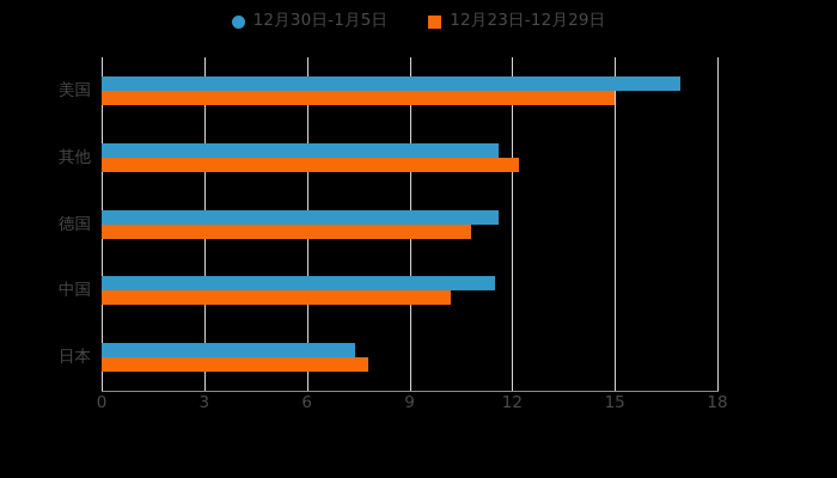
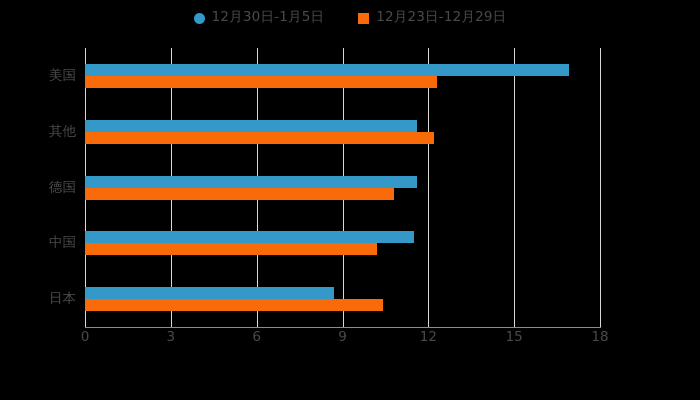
12月23日-12月29日/美国: 15.0 -> 12.3
12月30日-1月5日/日本: 7.4 -> 8.7
12月23日-12月29日/日本: 7.8 -> 10.4
